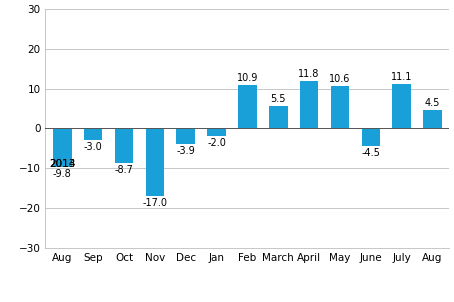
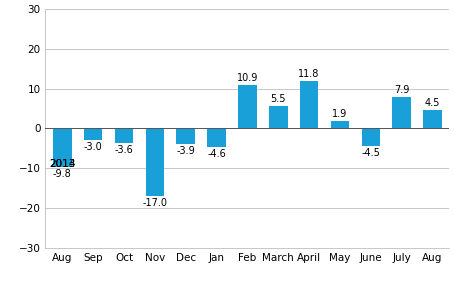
Oct: -8.7 -> -3.6
Jan: -2.0 -> -4.6
May: 10.6 -> 1.9
July: 11.1 -> 7.9
